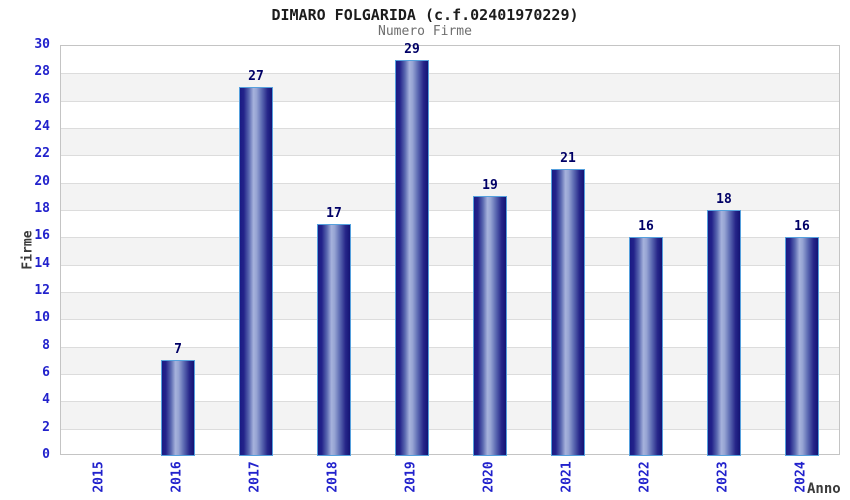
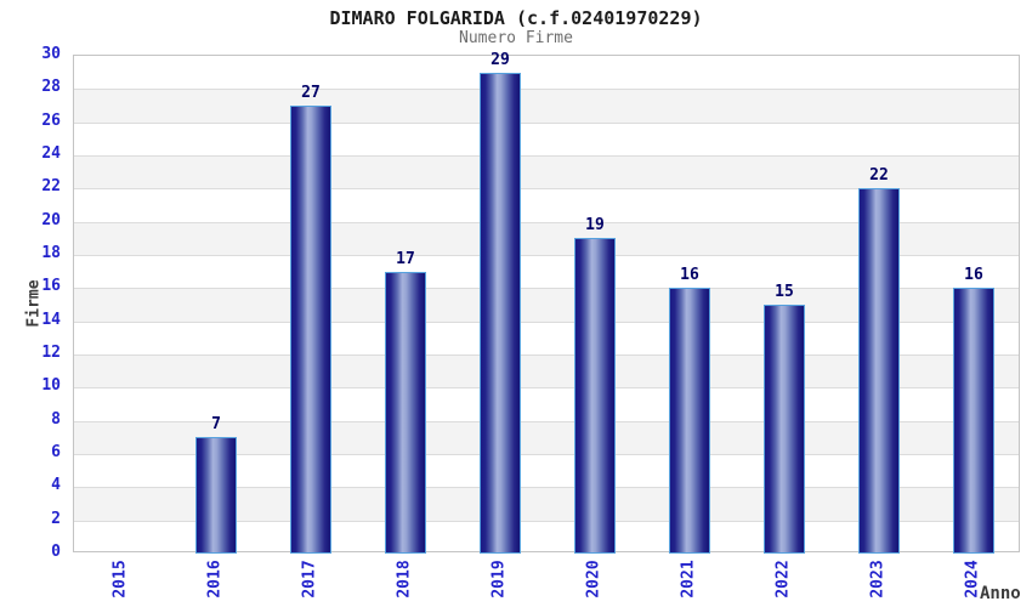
2021: 21 -> 16
2022: 16 -> 15
2023: 18 -> 22
